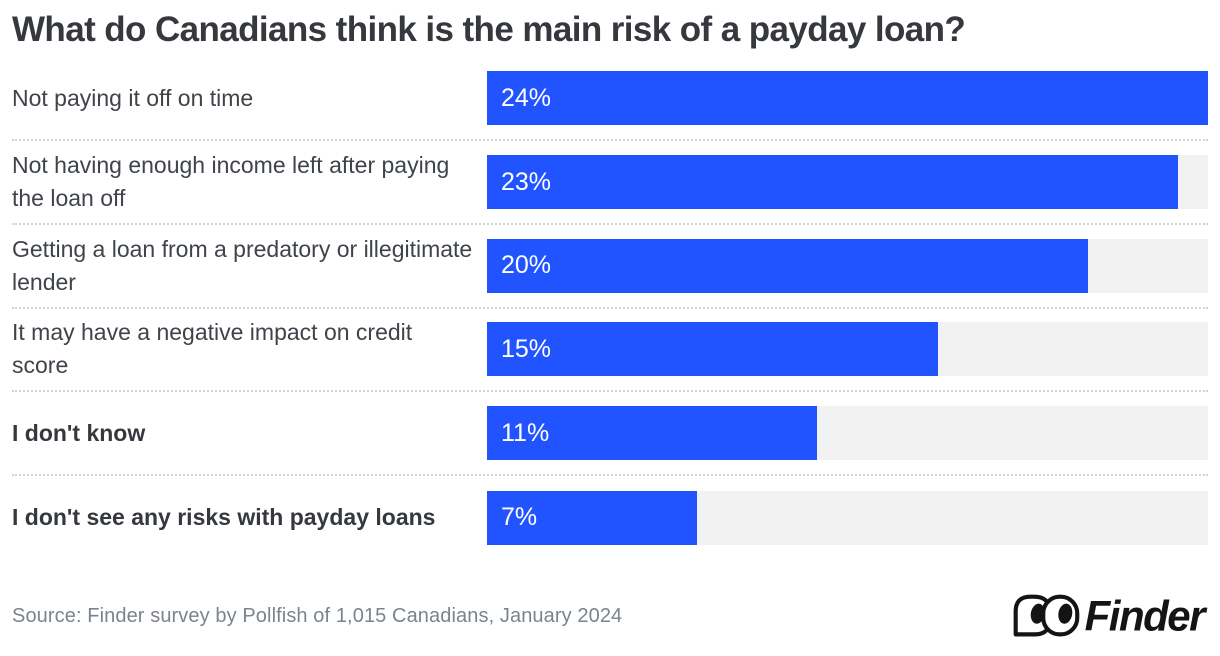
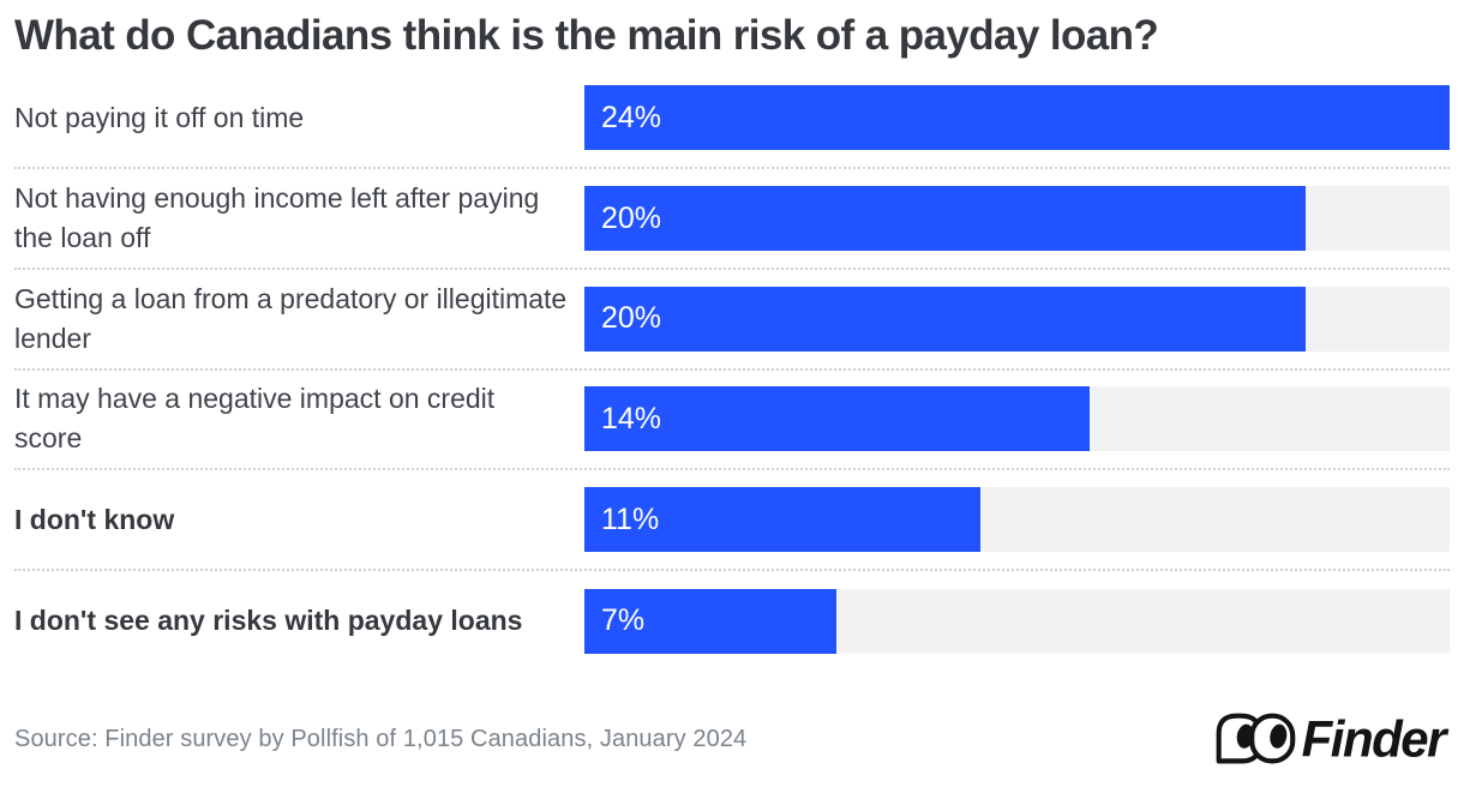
Not having enough income left after paying the loan off: 23% -> 20%
It may have a negative impact on credit score: 15% -> 14%
